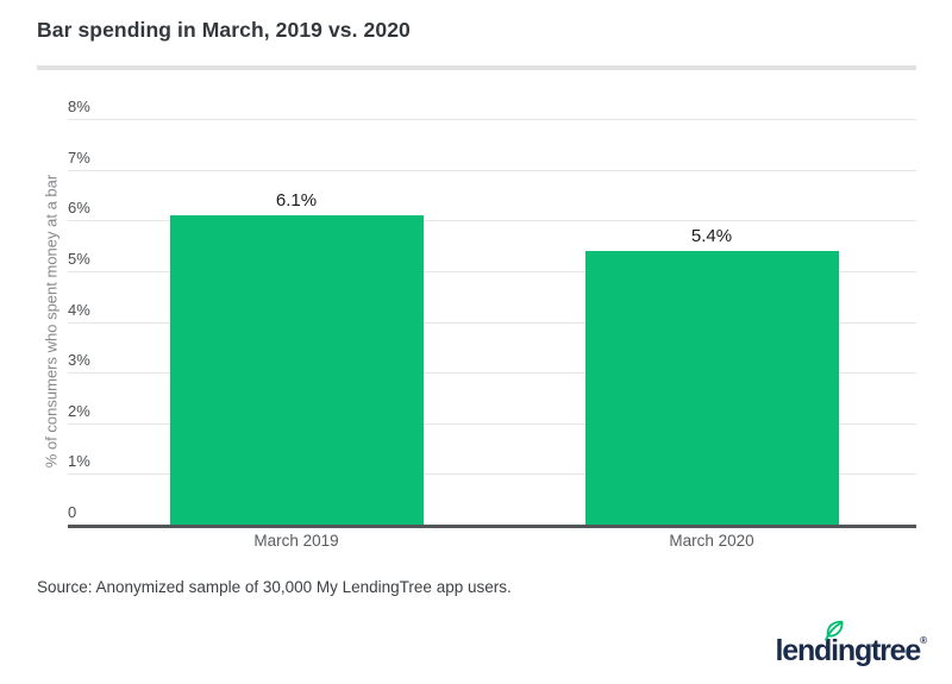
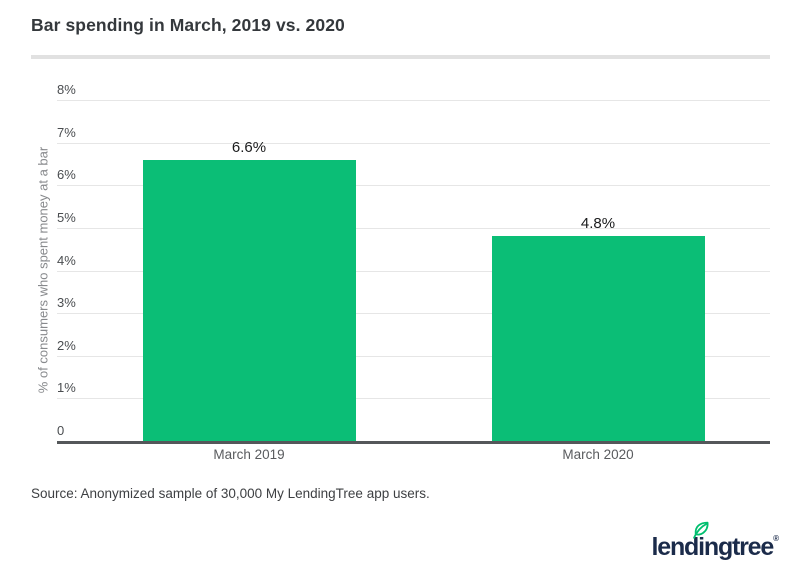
March 2019: 6.1% -> 6.6%
March 2020: 5.4% -> 4.8%
